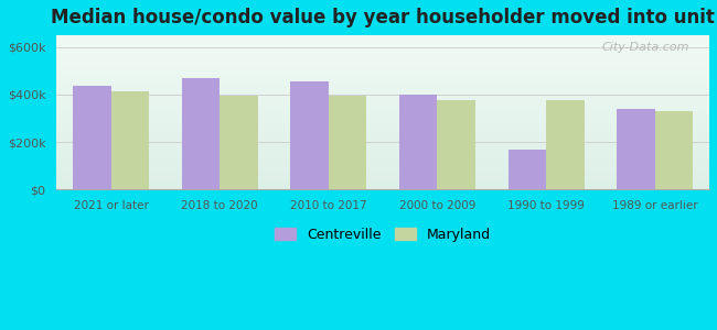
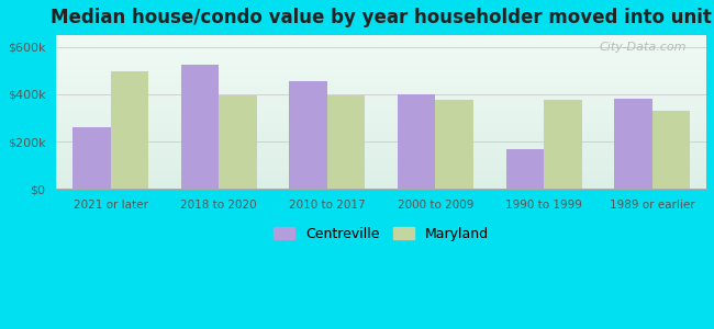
Centreville/2021 or later: $435k -> $260k
Maryland/2021 or later: $415k -> $495k
Centreville/2018 to 2020: $470k -> $525k
Centreville/1989 or earlier: $340k -> $380k
